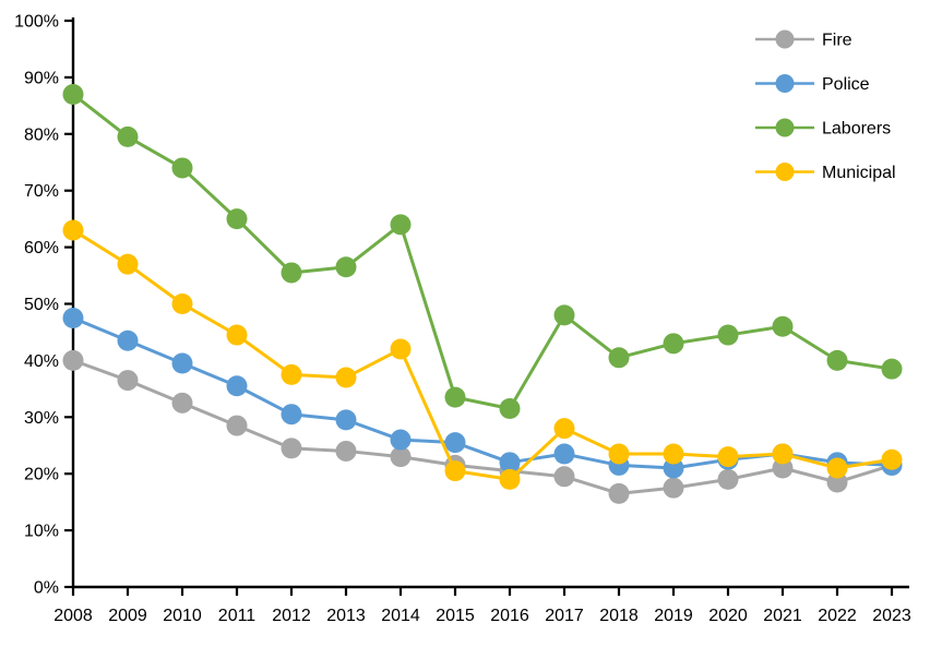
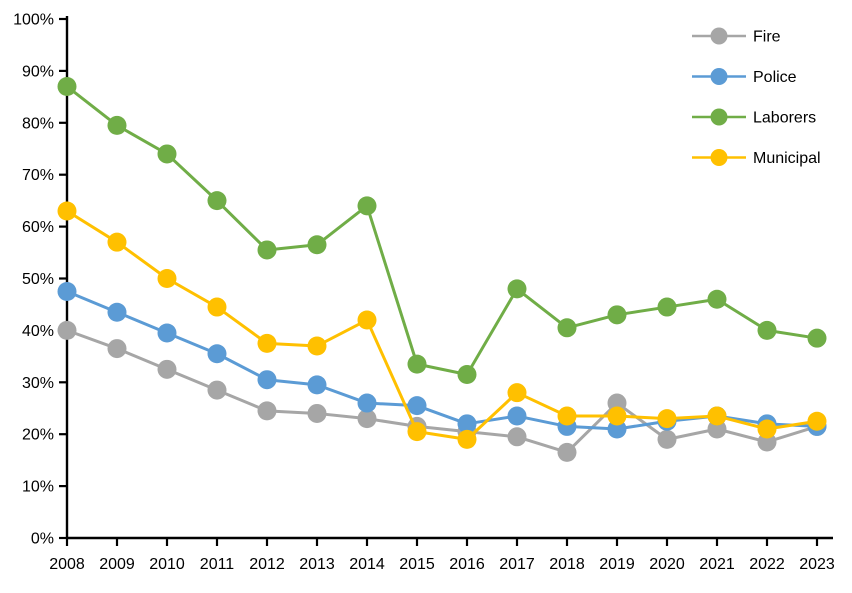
Fire/2019: 18% -> 26%
